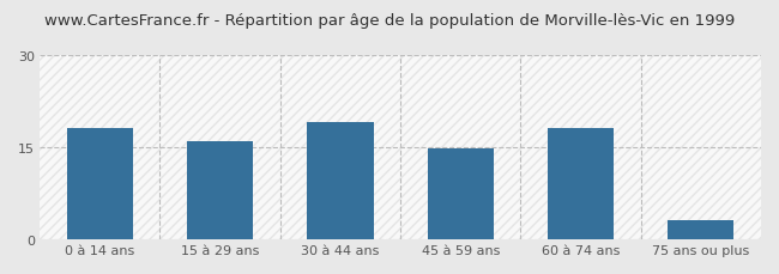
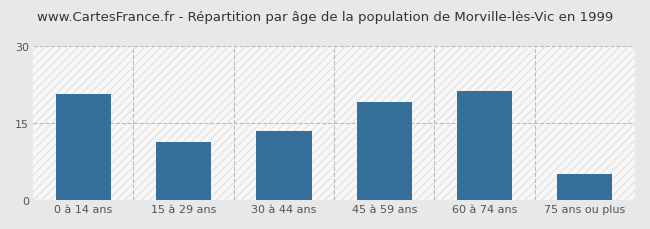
0 à 14 ans: 18.0 -> 20.6
15 à 29 ans: 16.0 -> 11.2
30 à 44 ans: 19.0 -> 13.4
45 à 59 ans: 14.7 -> 19.0
60 à 74 ans: 18.0 -> 21.2
75 ans ou plus: 3.0 -> 5.0
